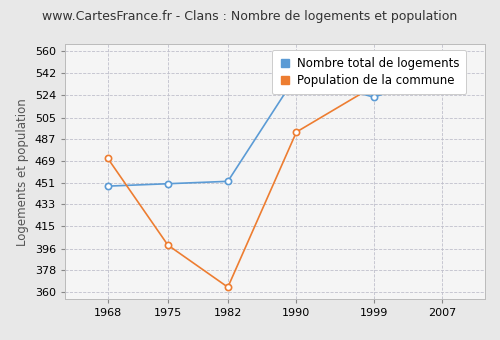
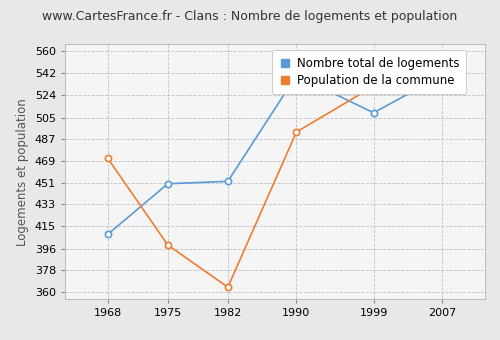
Nombre total de logements/1968: 448 -> 408
Nombre total de logements/1999: 522 -> 509
